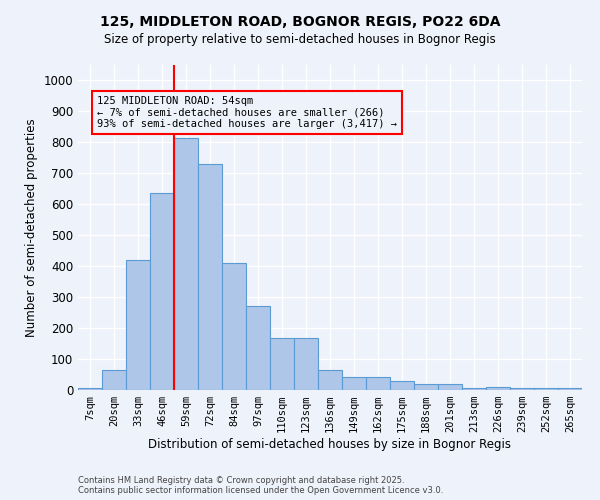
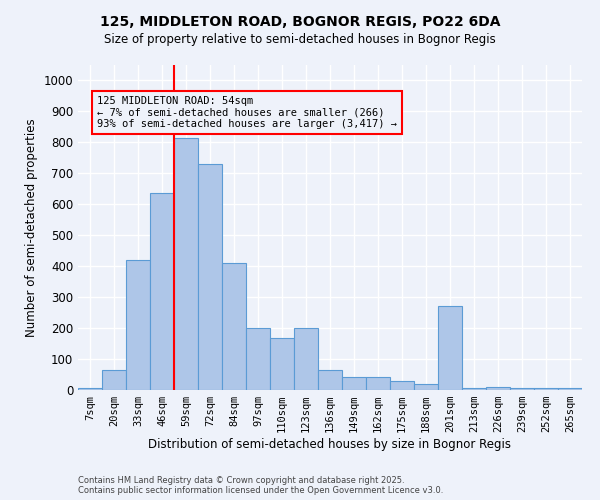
97sqm: 270 -> 200
123sqm: 168 -> 200
201sqm: 18 -> 270
